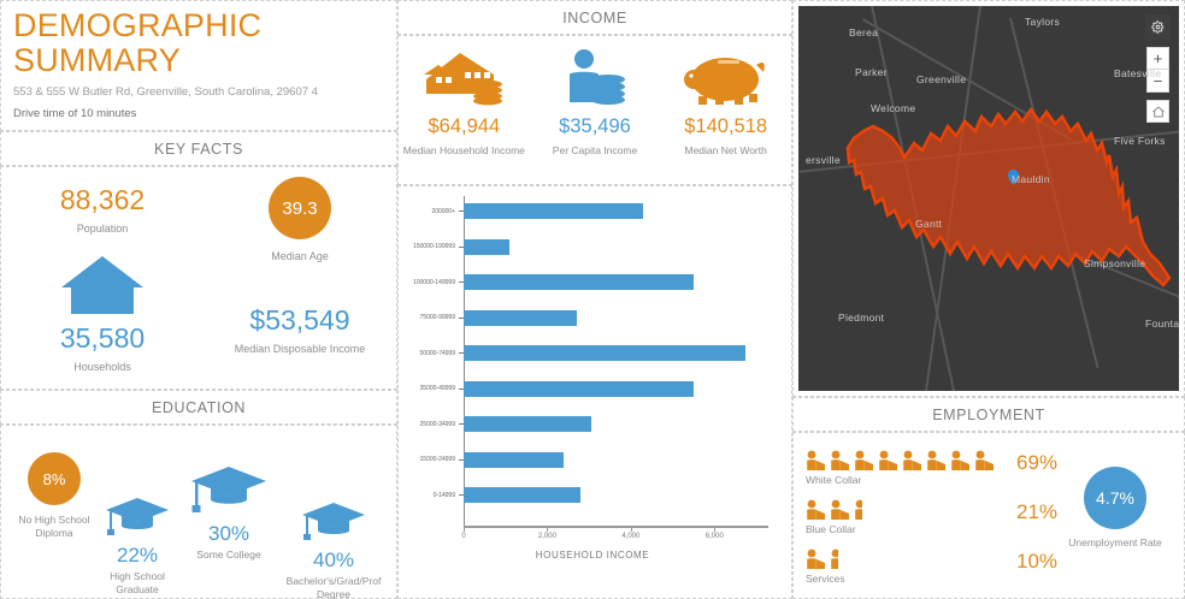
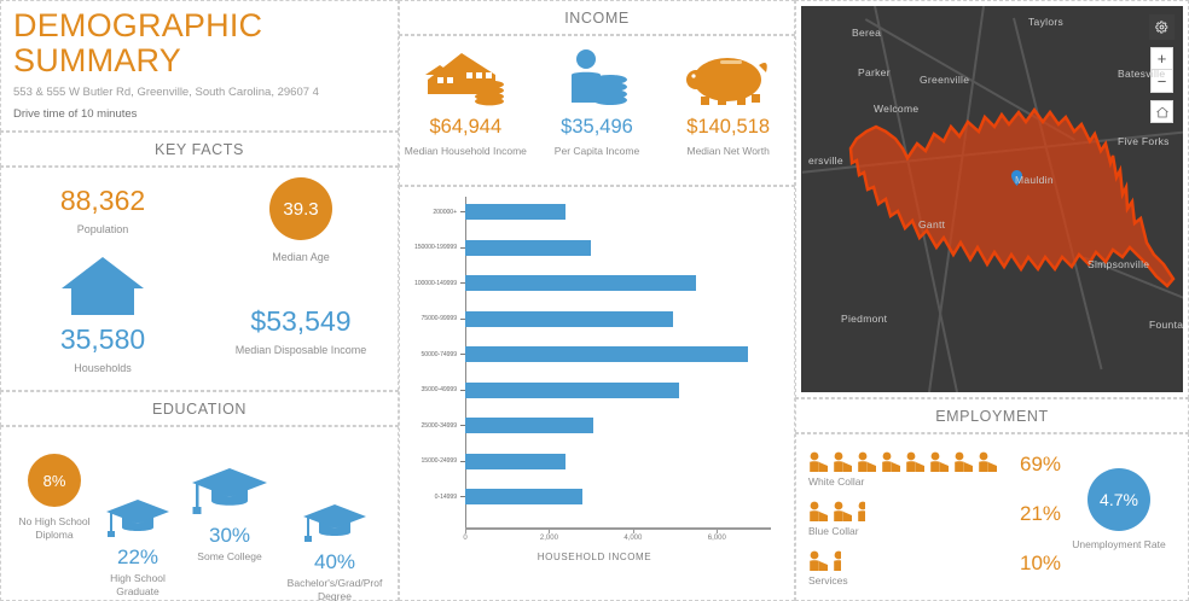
200000+: 4300 -> 2400
150000-199999: 1100 -> 3000
75000-99999: 2700 -> 5000
35000-49999: 5500 -> 5100
